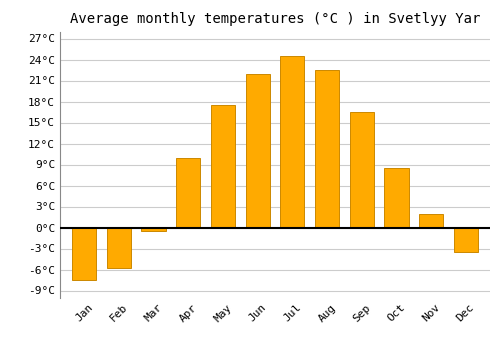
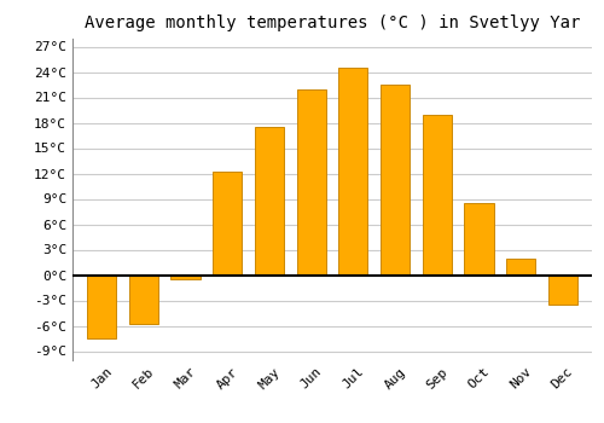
Apr: 10.0°C -> 12.2°C
Sep: 16.5°C -> 19.0°C
